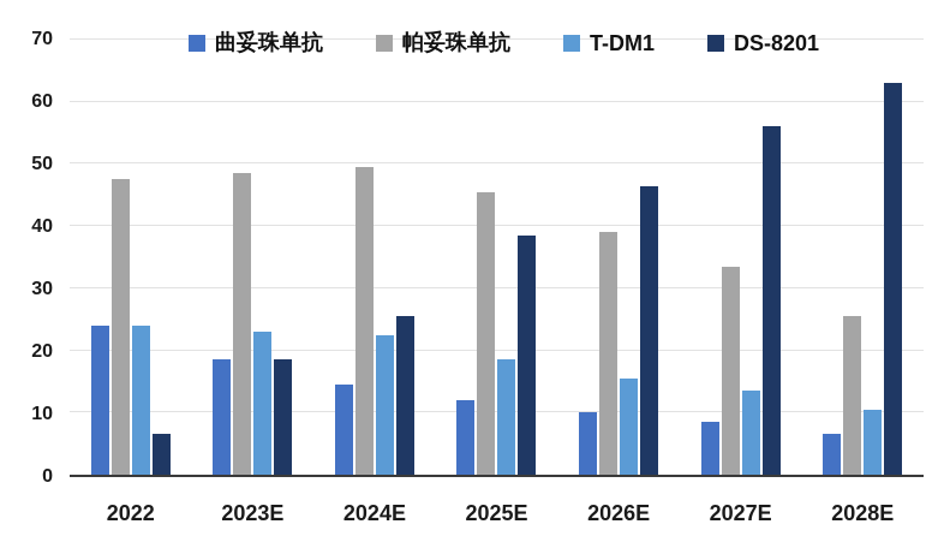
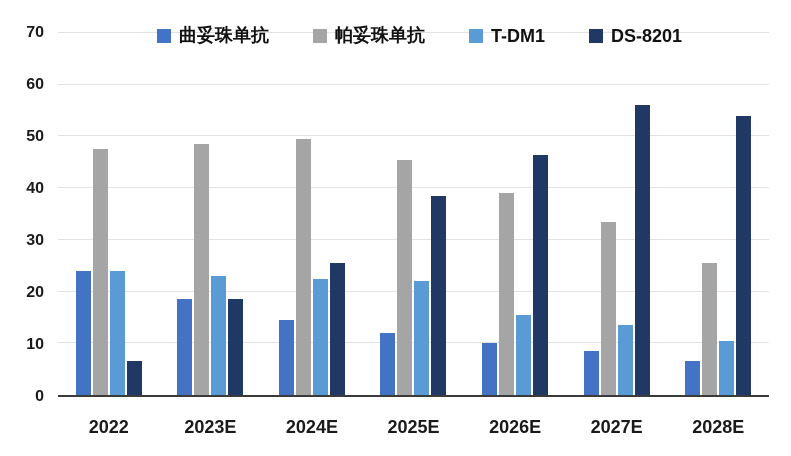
T-DM1/2025E: 18 -> 22
DS-8201/2028E: 63 -> 54
